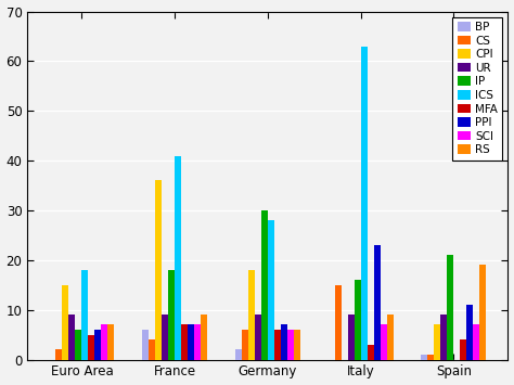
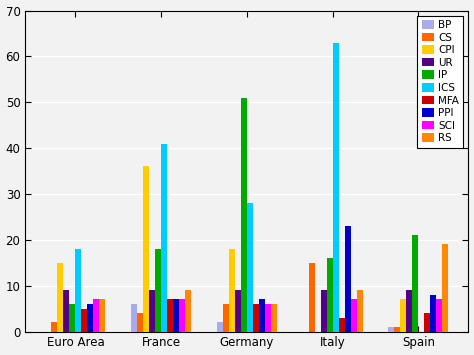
IP/Germany: 30 -> 51
PPI/Spain: 11 -> 8
